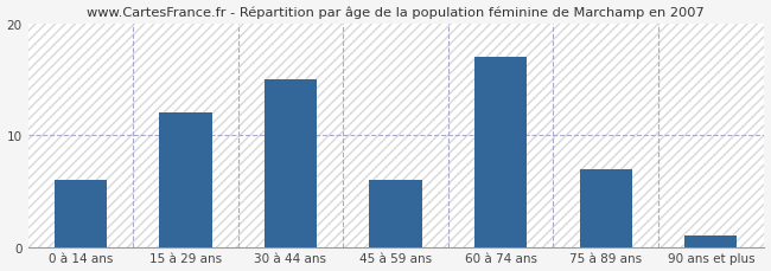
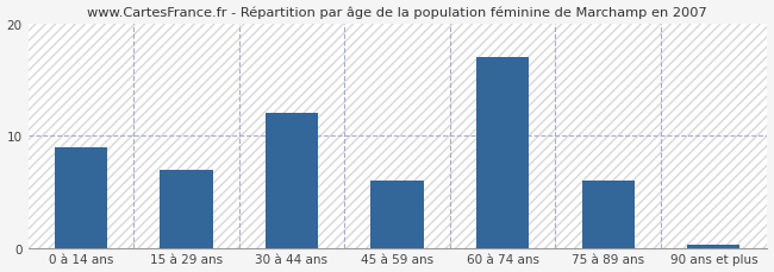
0 à 14 ans: 6.0 -> 9.0
15 à 29 ans: 12.0 -> 7.0
30 à 44 ans: 15.0 -> 12.0
75 à 89 ans: 7.0 -> 6.0
90 ans et plus: 1.0 -> 0.3
